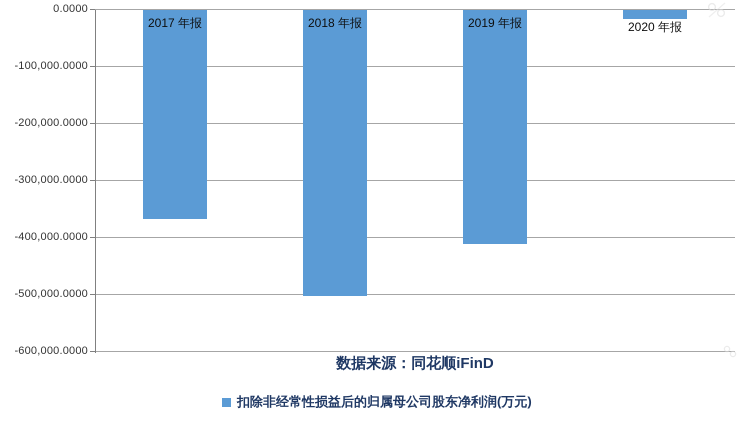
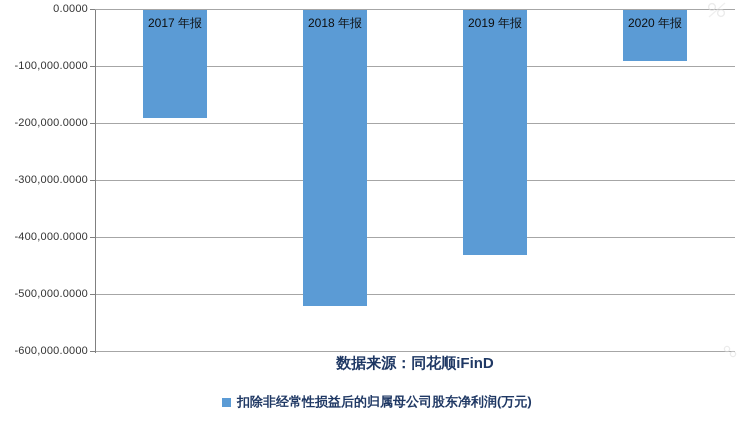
2017 年报: -370000 -> -190000
2018 年报: -500000 -> -520000
2019 年报: -410000 -> -430000
2020 年报: -20000 -> -90000
